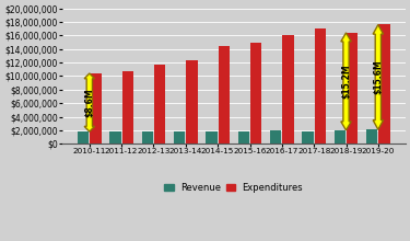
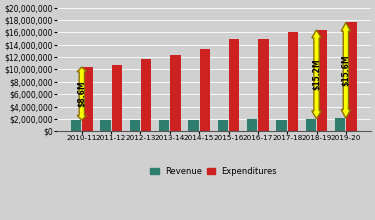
Expenditures/2014-15: $14,400,000 -> $13,300,000
Expenditures/2016-17: $16,000,000 -> $15,000,000
Expenditures/2017-18: $17,000,000 -> $16,000,000
